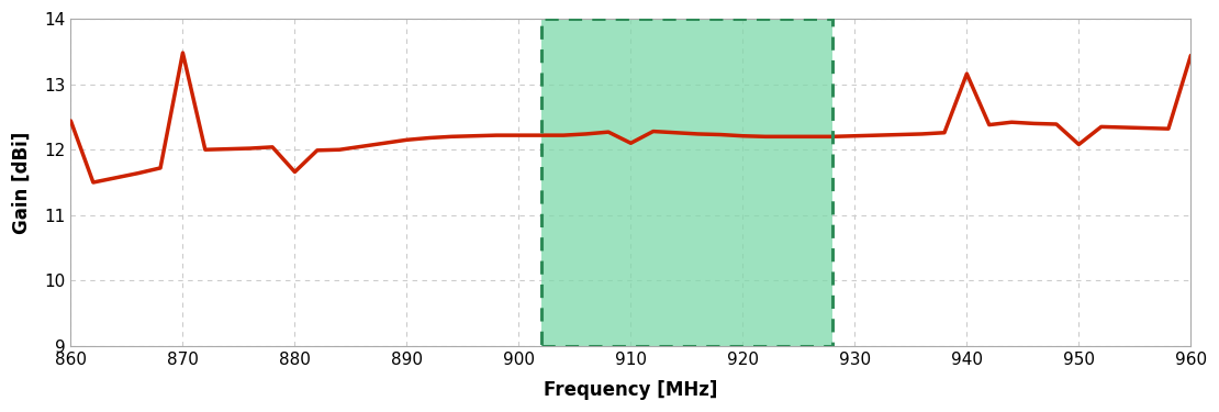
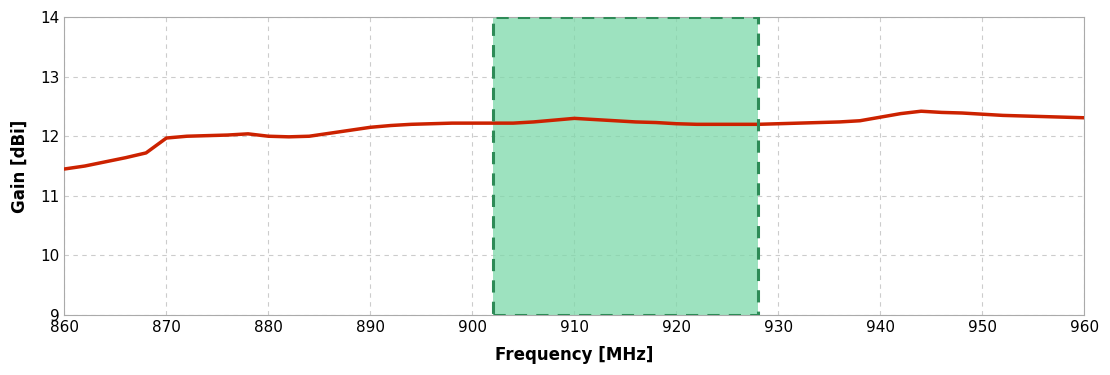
860: 12.44 -> 11.45
870: 13.48 -> 11.97
880: 11.66 -> 12.00
910: 12.10 -> 12.30
940: 13.16 -> 12.32
950: 12.08 -> 12.37
960: 13.44 -> 12.31
